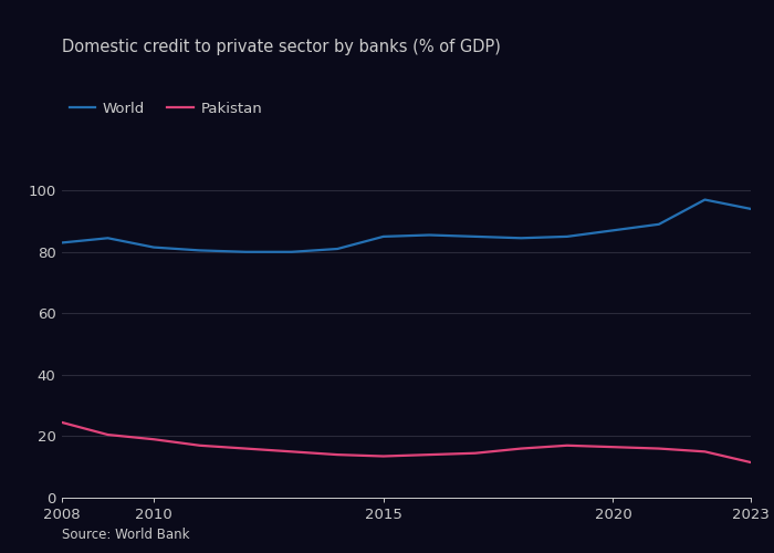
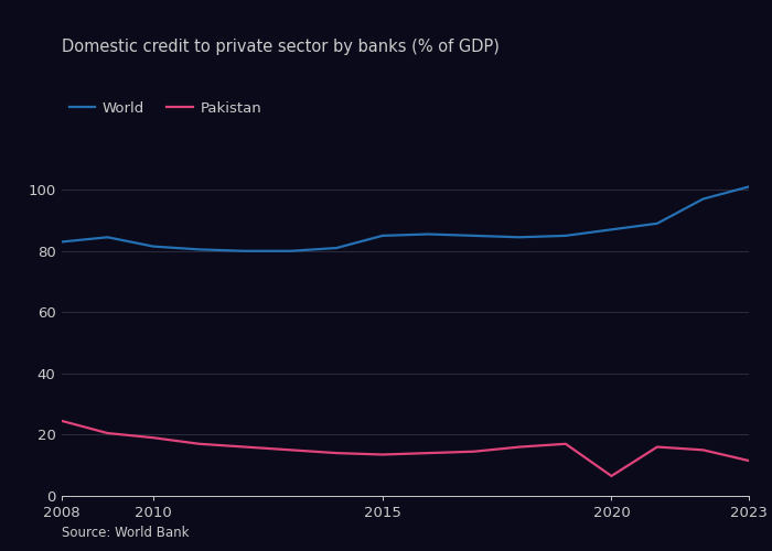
Pakistan/2020: 16.5 -> 6.5
World/2023: 94.0 -> 101.0
